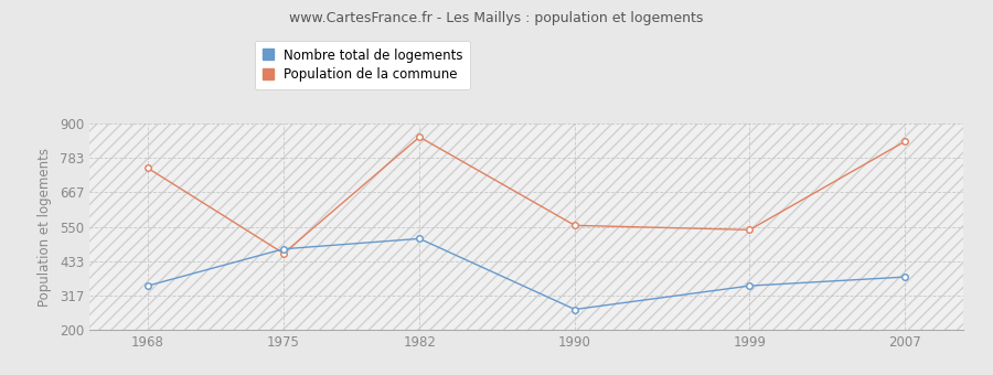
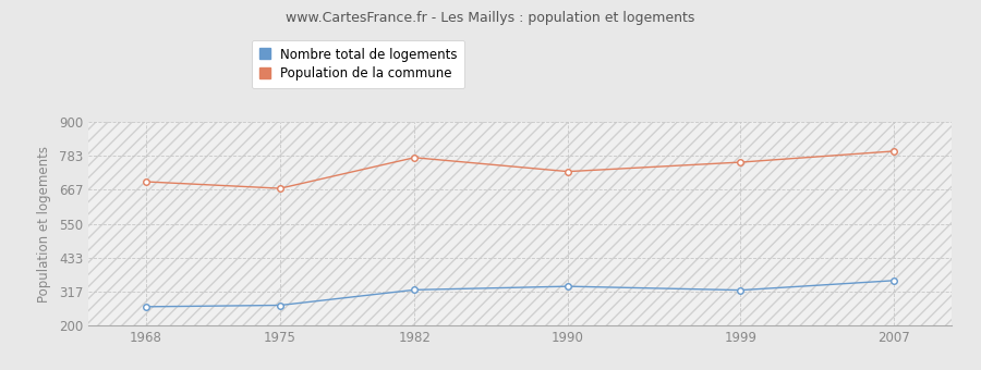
Nombre total de logements/1968: 350 -> 265
Population de la commune/1968: 750 -> 695
Nombre total de logements/1975: 475 -> 270
Population de la commune/1975: 460 -> 672
Nombre total de logements/1982: 510 -> 323
Population de la commune/1982: 855 -> 778
Nombre total de logements/1990: 270 -> 335
Population de la commune/1990: 555 -> 730
Nombre total de logements/1999: 350 -> 322
Population de la commune/1999: 540 -> 762
Nombre total de logements/2007: 380 -> 355
Population de la commune/2007: 840 -> 800
